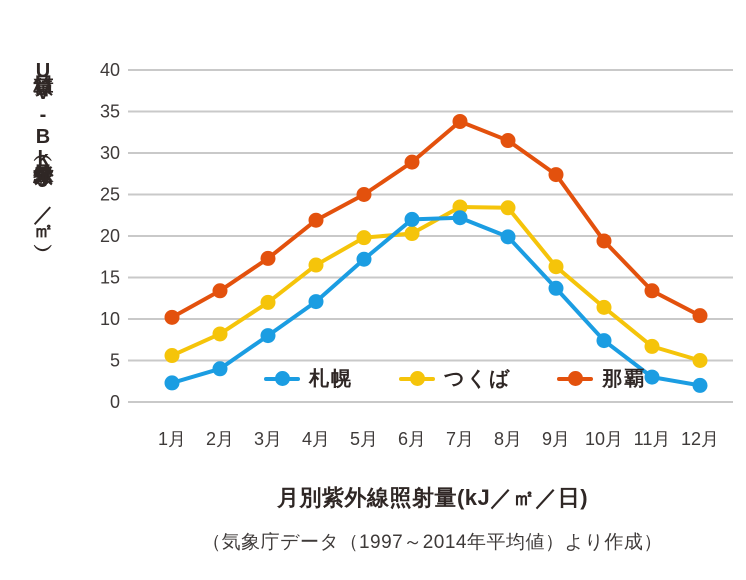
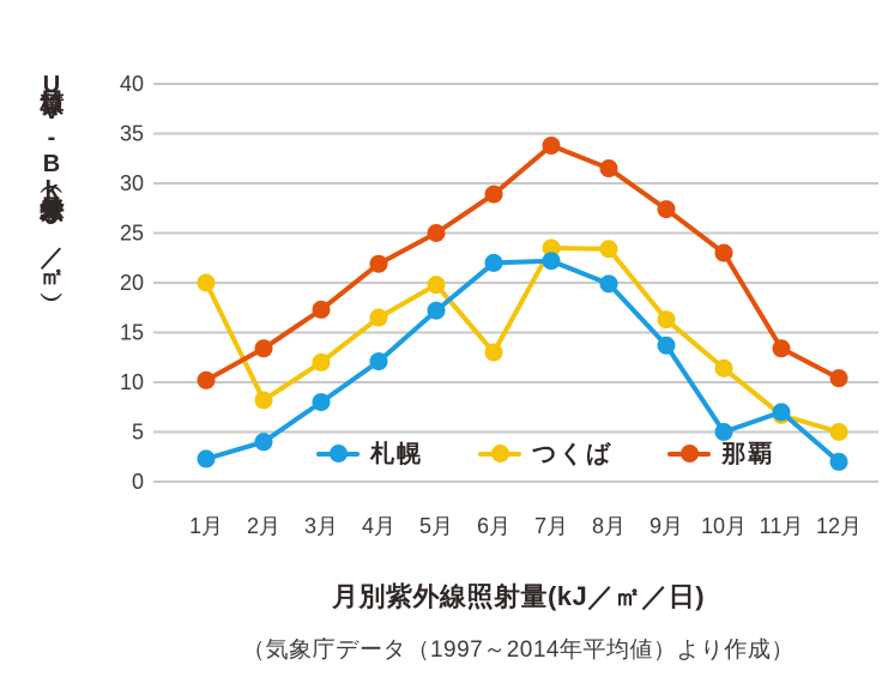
つくば/1月: 6 -> 20
つくば/6月: 20 -> 13
札幌/10月: 7 -> 5
那覇/10月: 19 -> 23
札幌/11月: 3 -> 7
